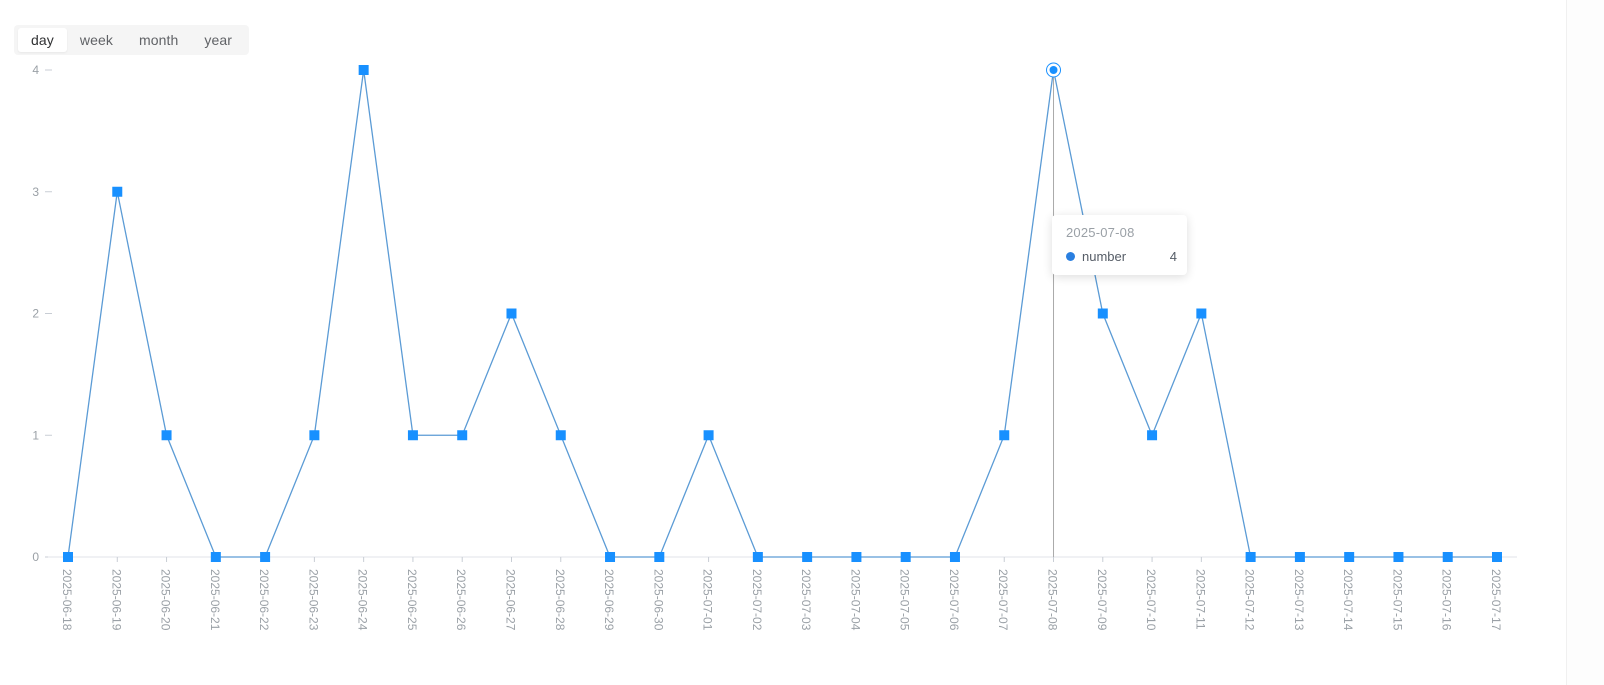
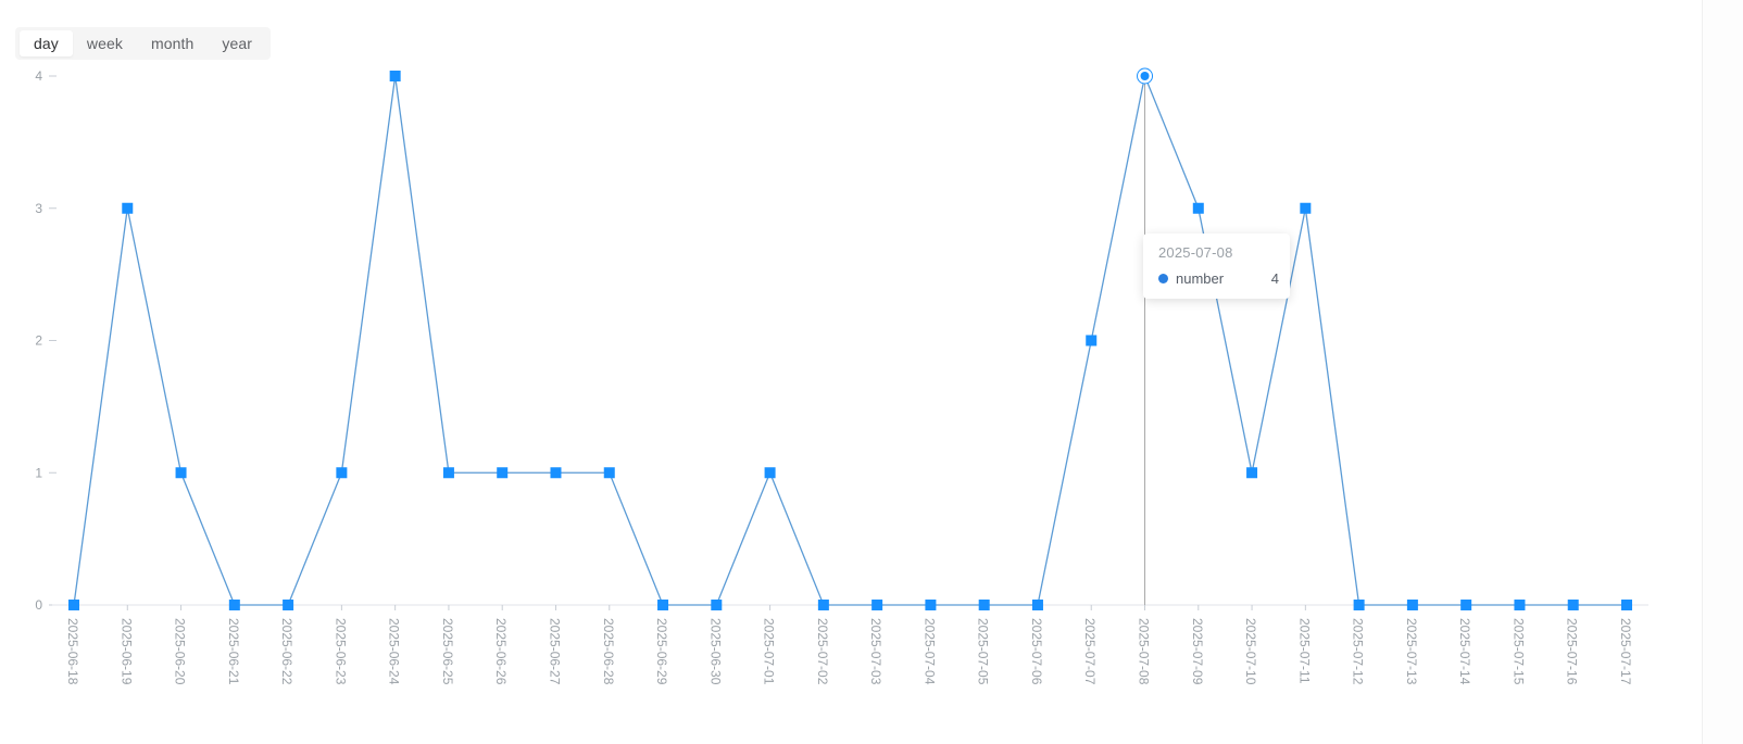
2025-06-27: 2 -> 1
2025-07-07: 1 -> 2
2025-07-09: 2 -> 3
2025-07-11: 2 -> 3
